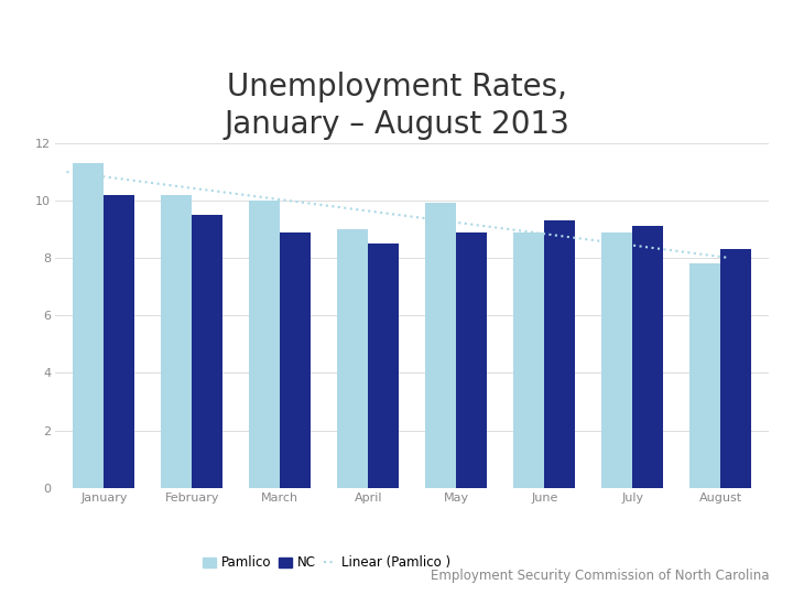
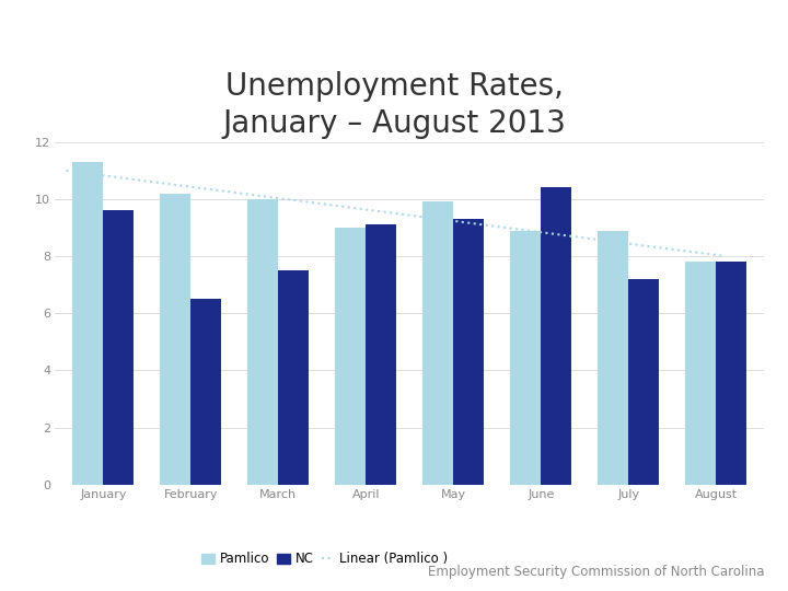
NC/January: 10.2 -> 9.6
NC/February: 9.5 -> 6.5
NC/March: 8.9 -> 7.5
NC/April: 8.5 -> 9.1
NC/May: 8.9 -> 9.3
NC/June: 9.3 -> 10.4
NC/July: 9.1 -> 7.2
NC/August: 8.3 -> 7.8
